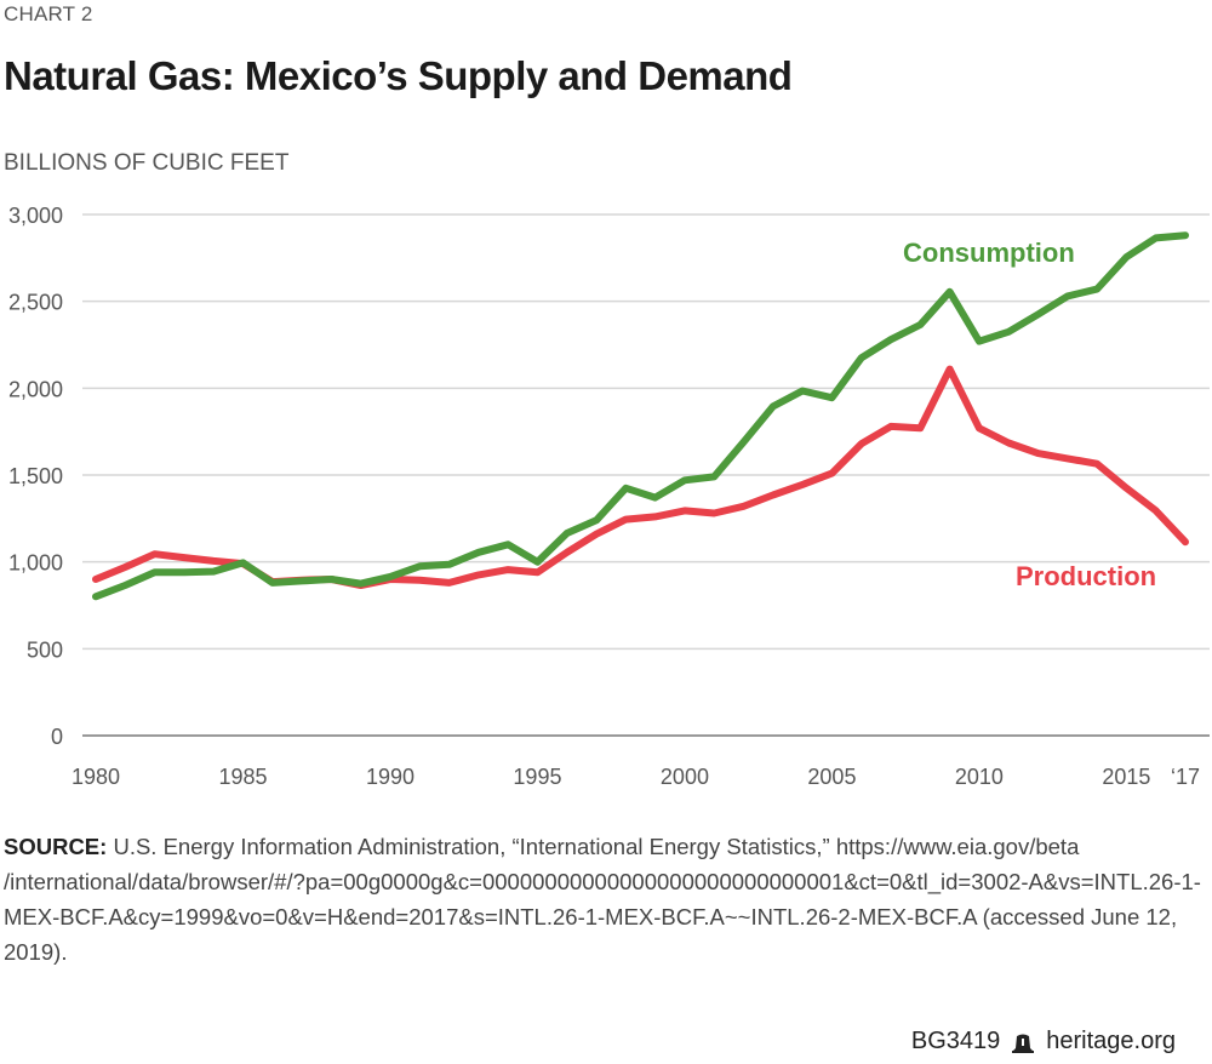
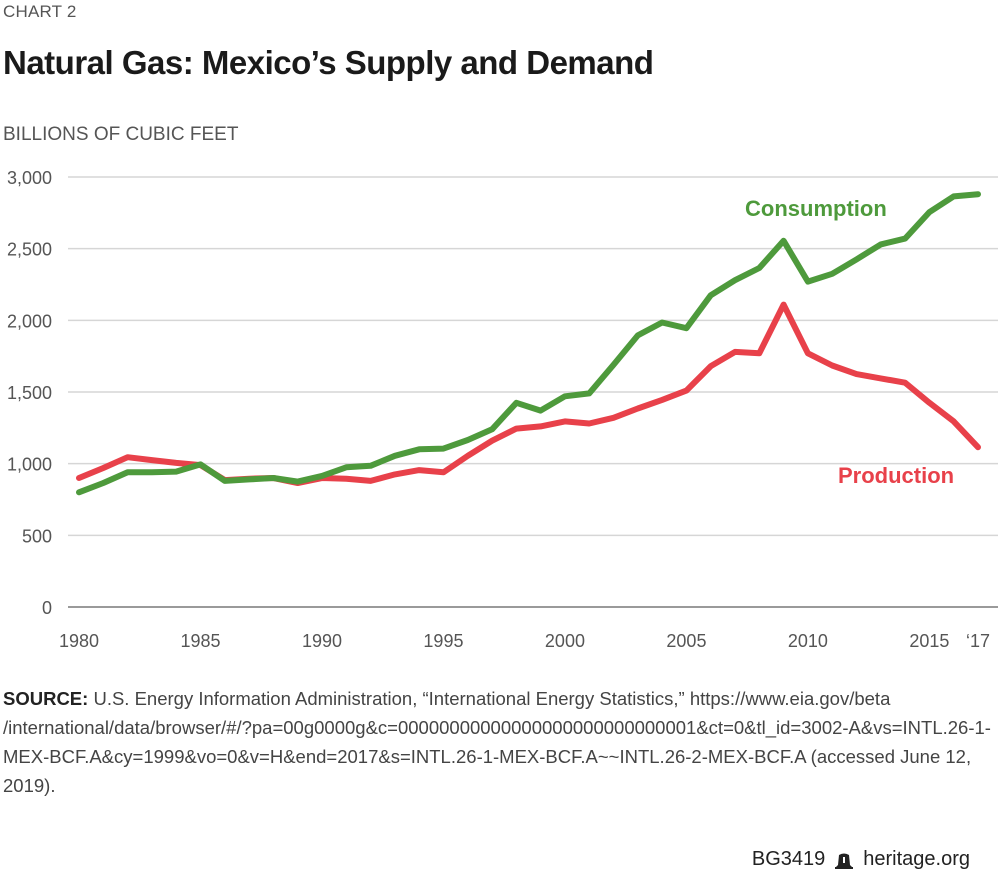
Consumption/1995: 1000 -> 1100
